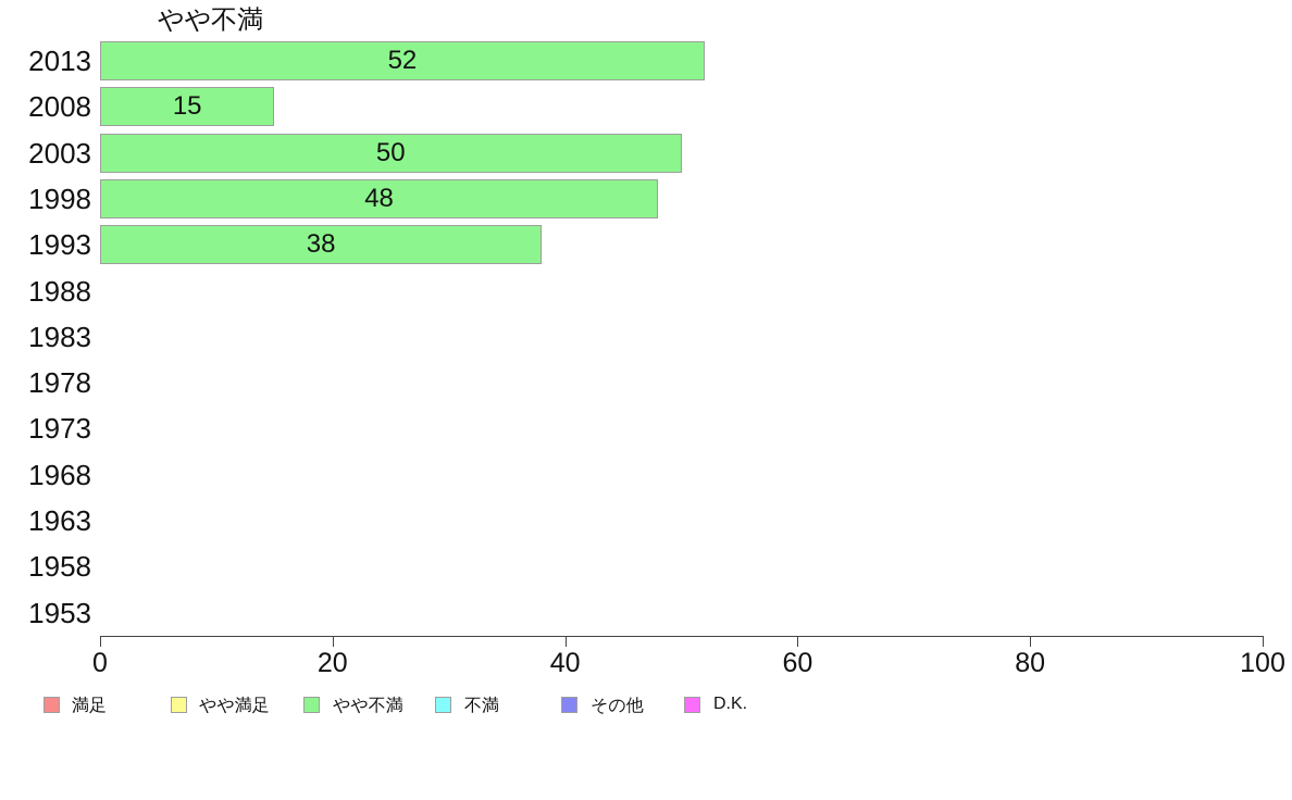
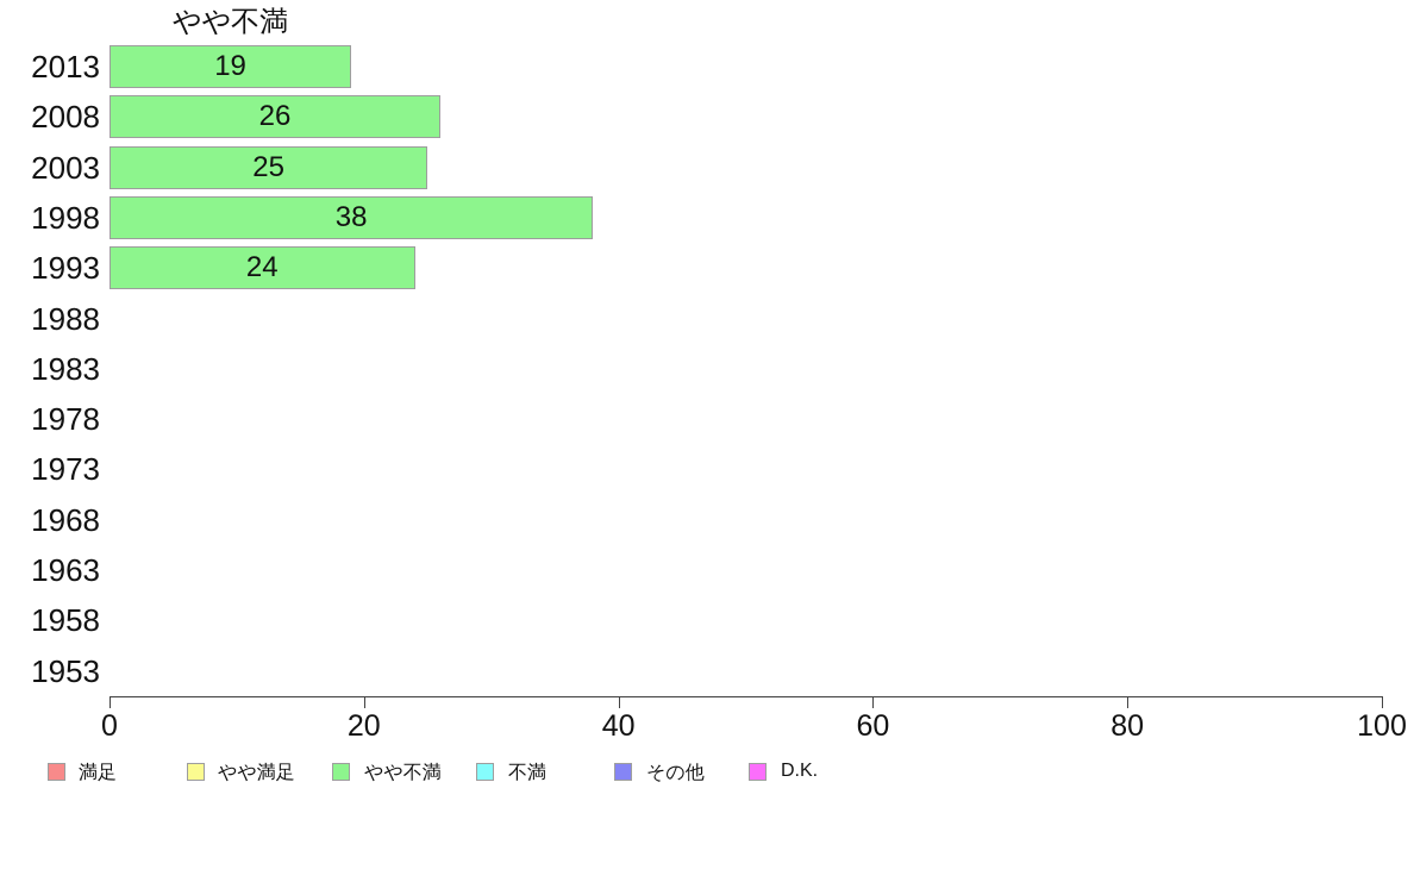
2013: 52 -> 19
2008: 15 -> 26
2003: 50 -> 25
1998: 48 -> 38
1993: 38 -> 24
